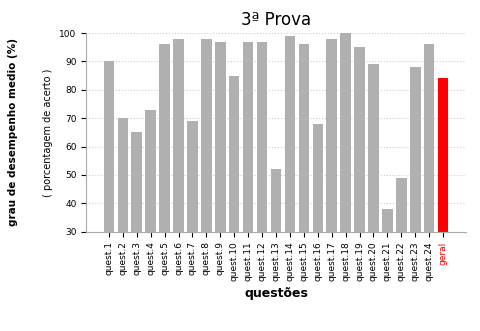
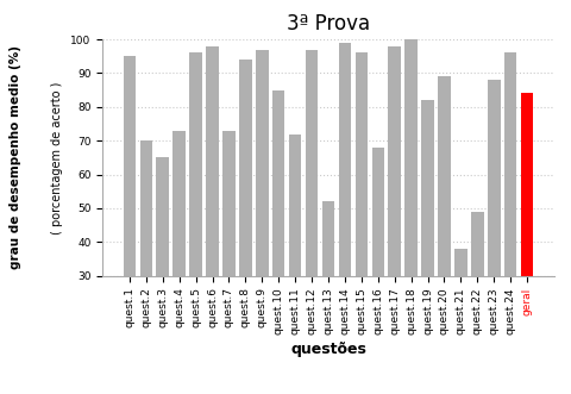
quest.1: 90 -> 95
quest.7: 69 -> 73
quest.8: 98 -> 94
quest.11: 97 -> 72
quest.19: 95 -> 82
